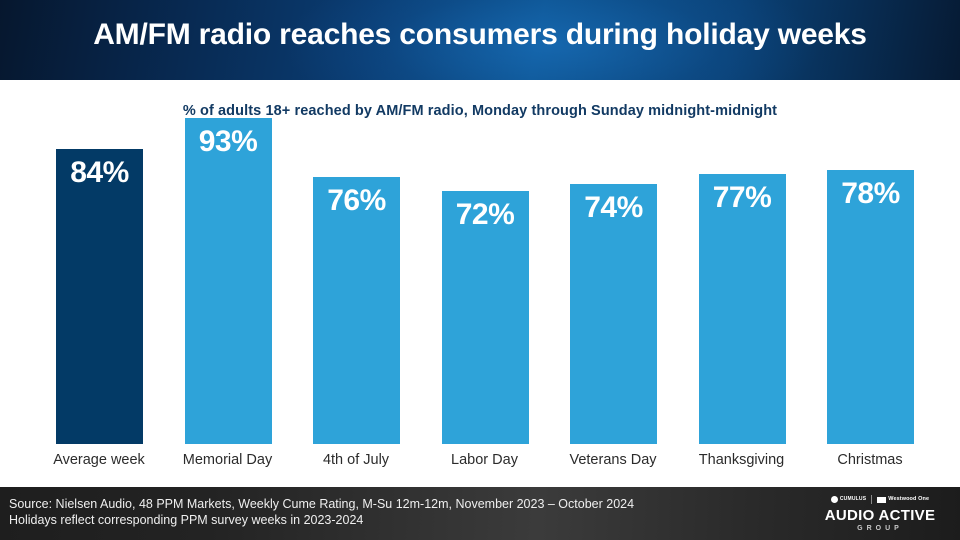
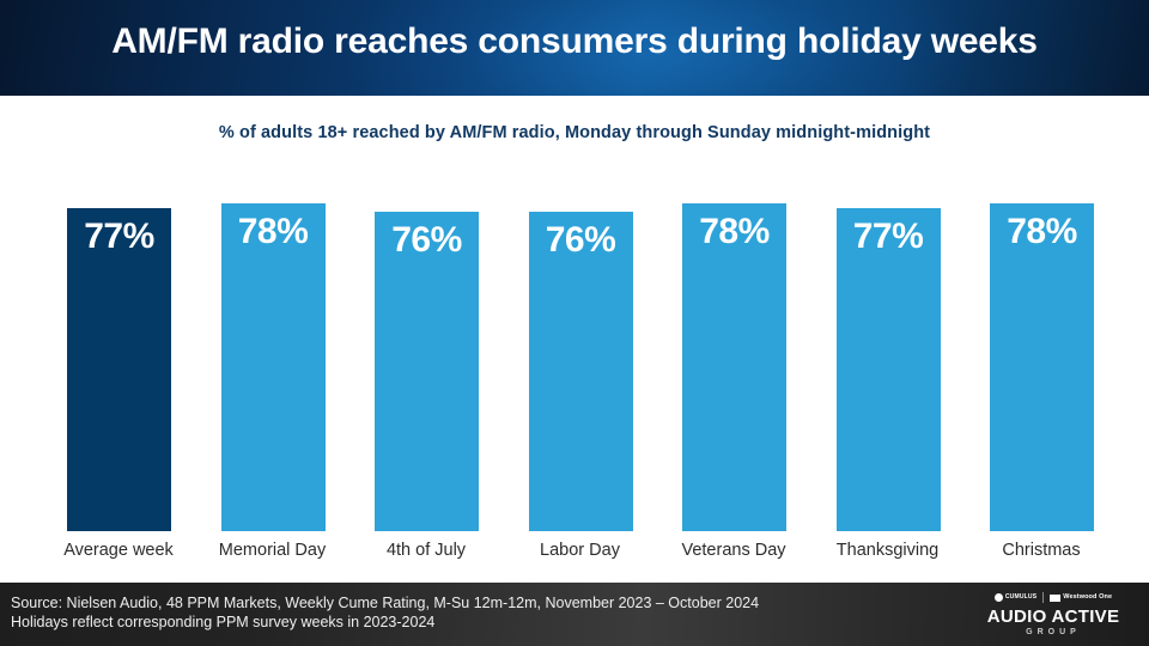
Average week: 84% -> 77%
Memorial Day: 93% -> 78%
Labor Day: 72% -> 76%
Veterans Day: 74% -> 78%
